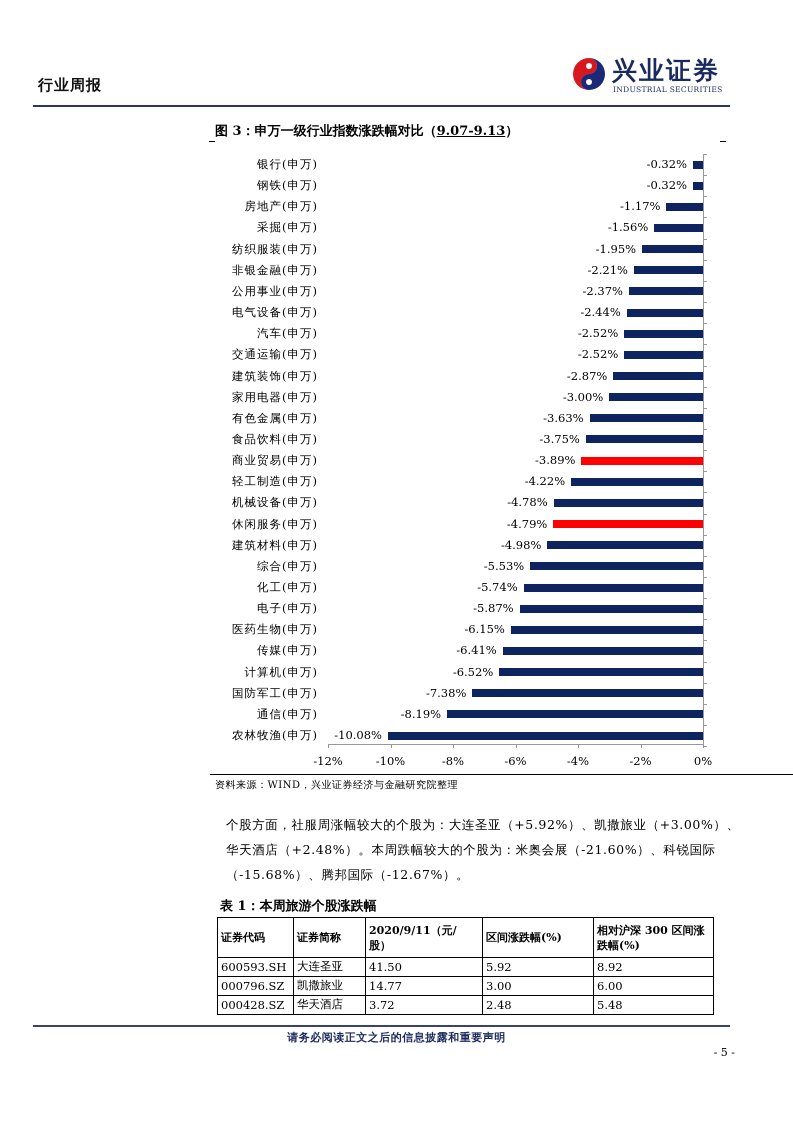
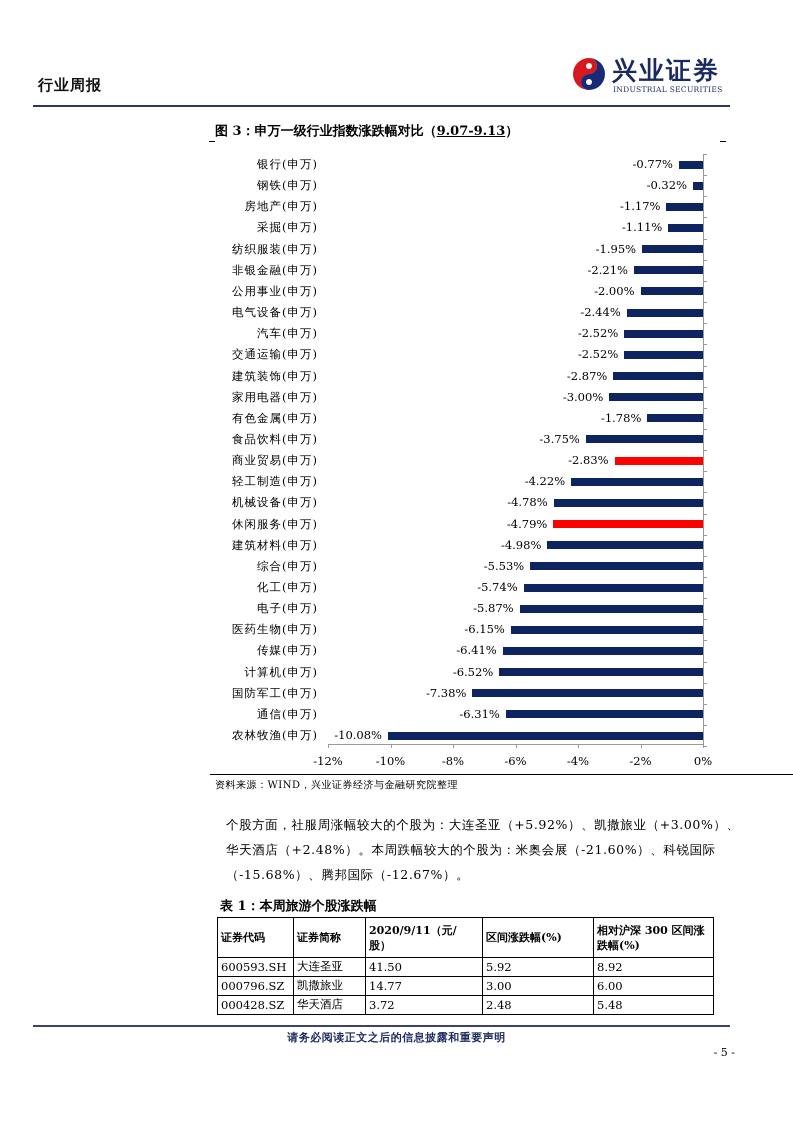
银行(申万): -0.32% -> -0.77%
采掘(申万): -1.56% -> -1.11%
公用事业(申万): -2.37% -> -2.00%
有色金属(申万): -3.63% -> -1.78%
商业贸易(申万): -3.89% -> -2.83%
通信(申万): -8.19% -> -6.31%
